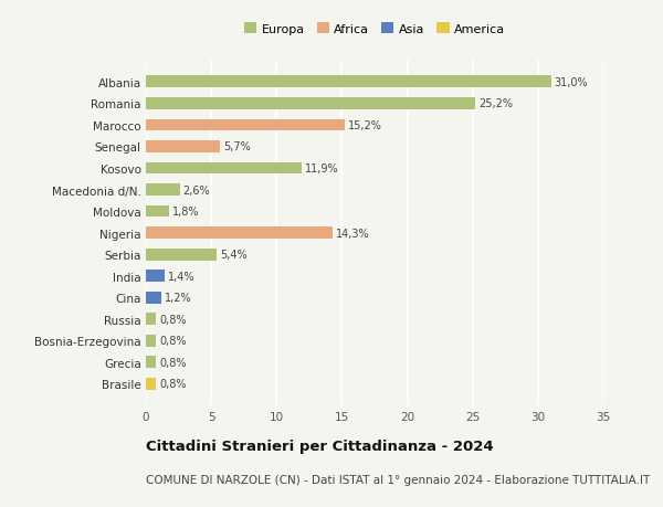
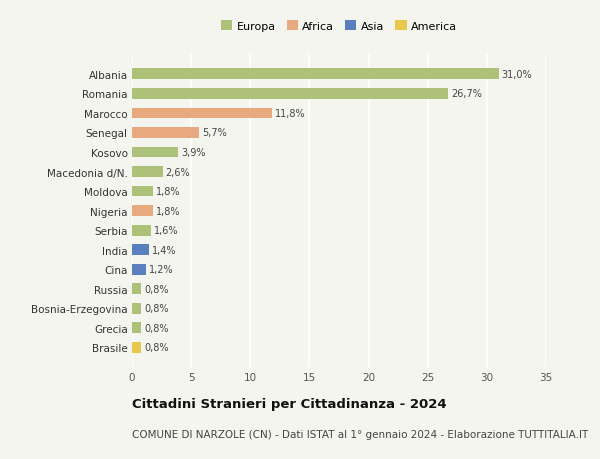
Romania: 25,2% -> 26,7%
Marocco: 15,2% -> 11,8%
Kosovo: 11,9% -> 3,9%
Nigeria: 14,3% -> 1,8%
Serbia: 5,4% -> 1,6%
